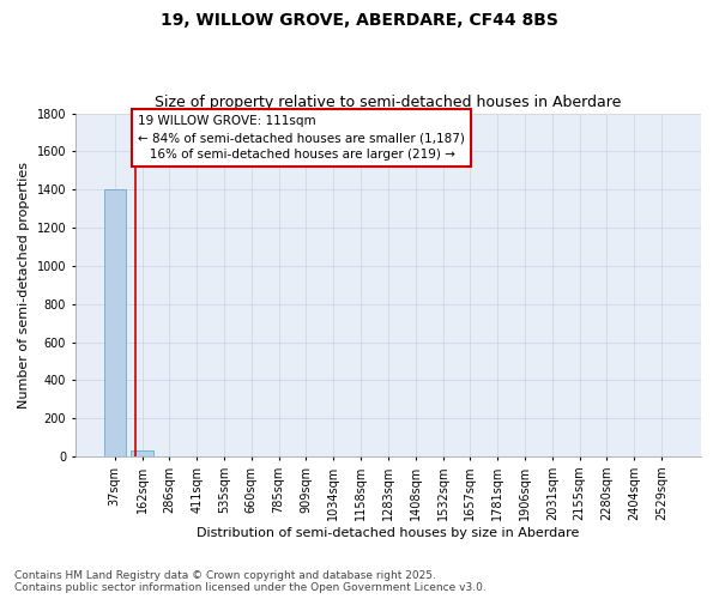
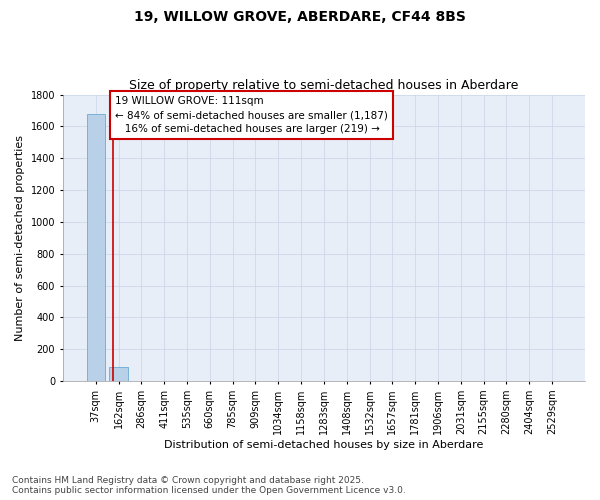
37sqm: 1400 -> 1680
162sqm: 30 -> 90
